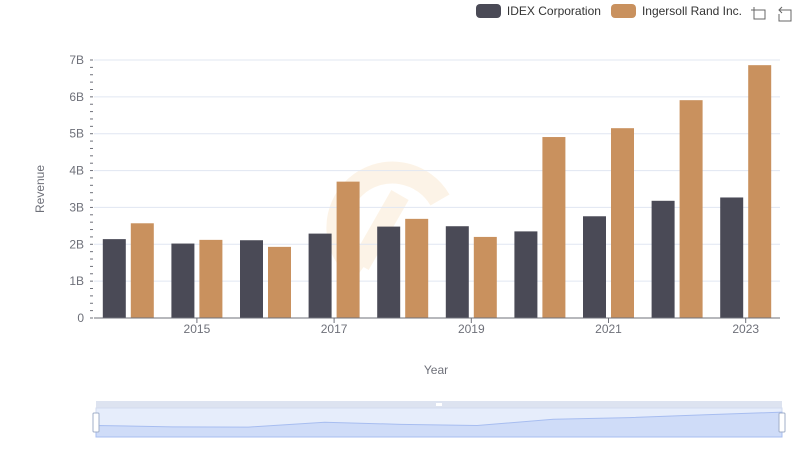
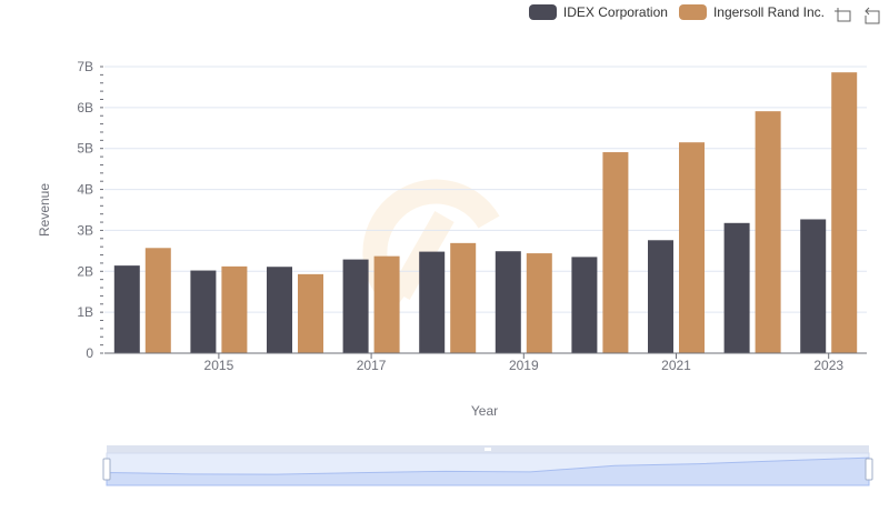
Ingersoll Rand Inc./2017: 3.7B -> 2.4B
Ingersoll Rand Inc./2019: 2.2B -> 2.4B
